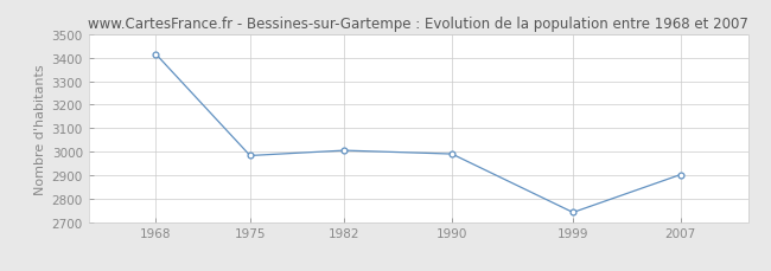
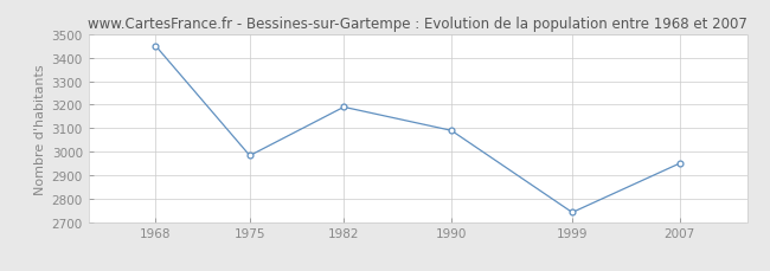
1968: 3420 -> 3450
1982: 3000 -> 3190
1990: 2990 -> 3090
2007: 2900 -> 2950
